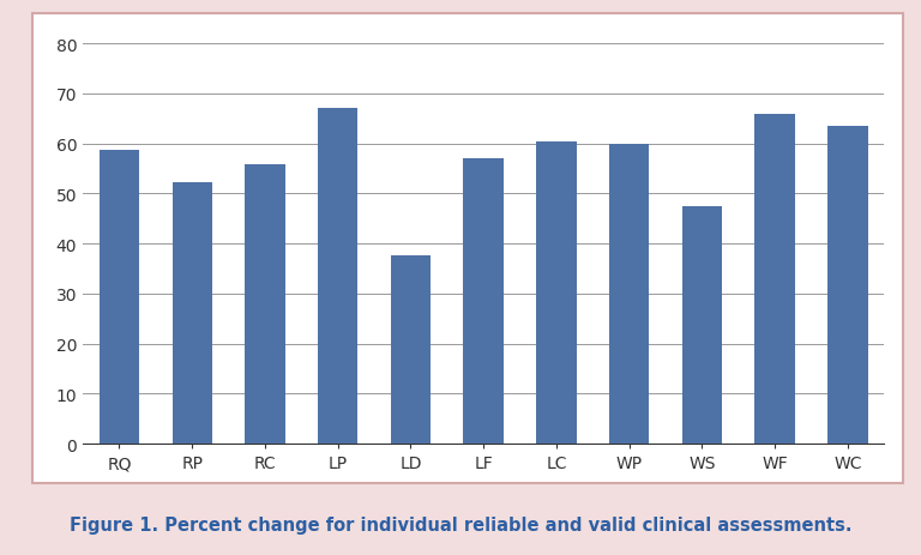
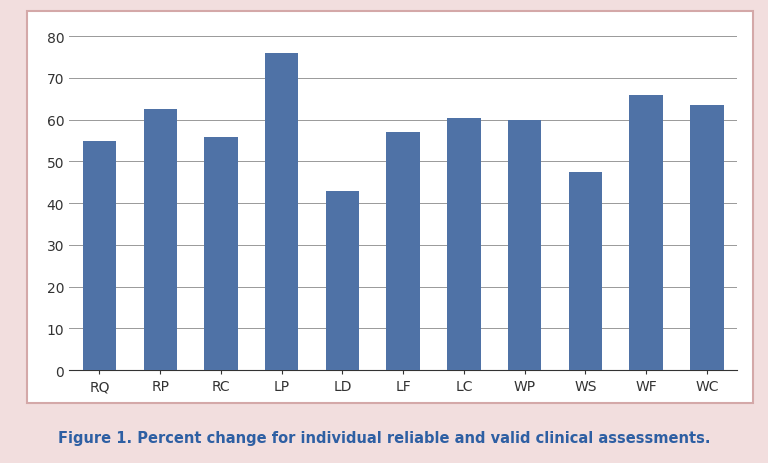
RQ: 58.8 -> 55.0
RP: 52.3 -> 62.5
LP: 67.2 -> 76.0
LD: 37.7 -> 43.0
